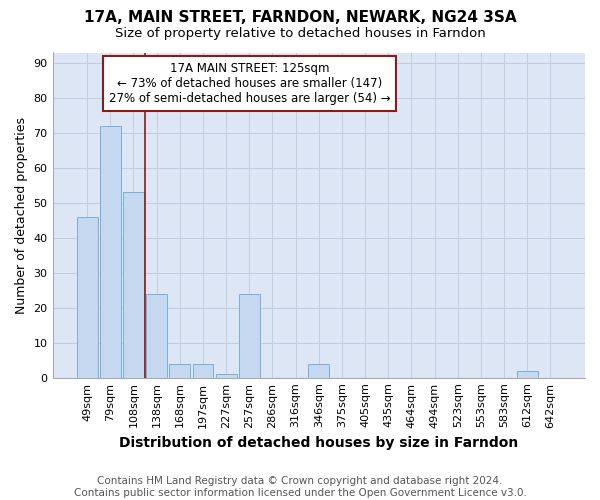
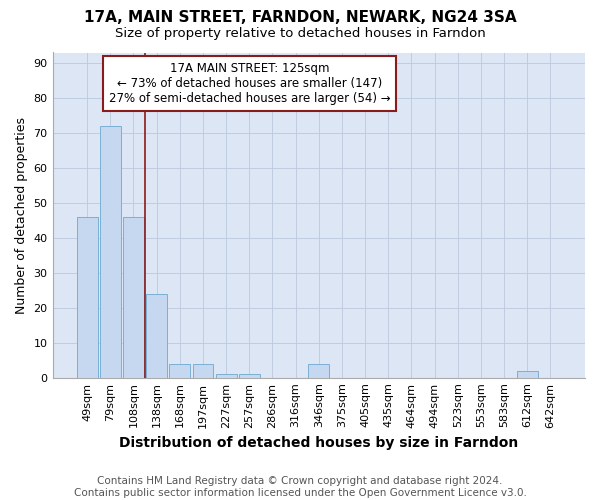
108sqm: 53 -> 46
257sqm: 24 -> 1
